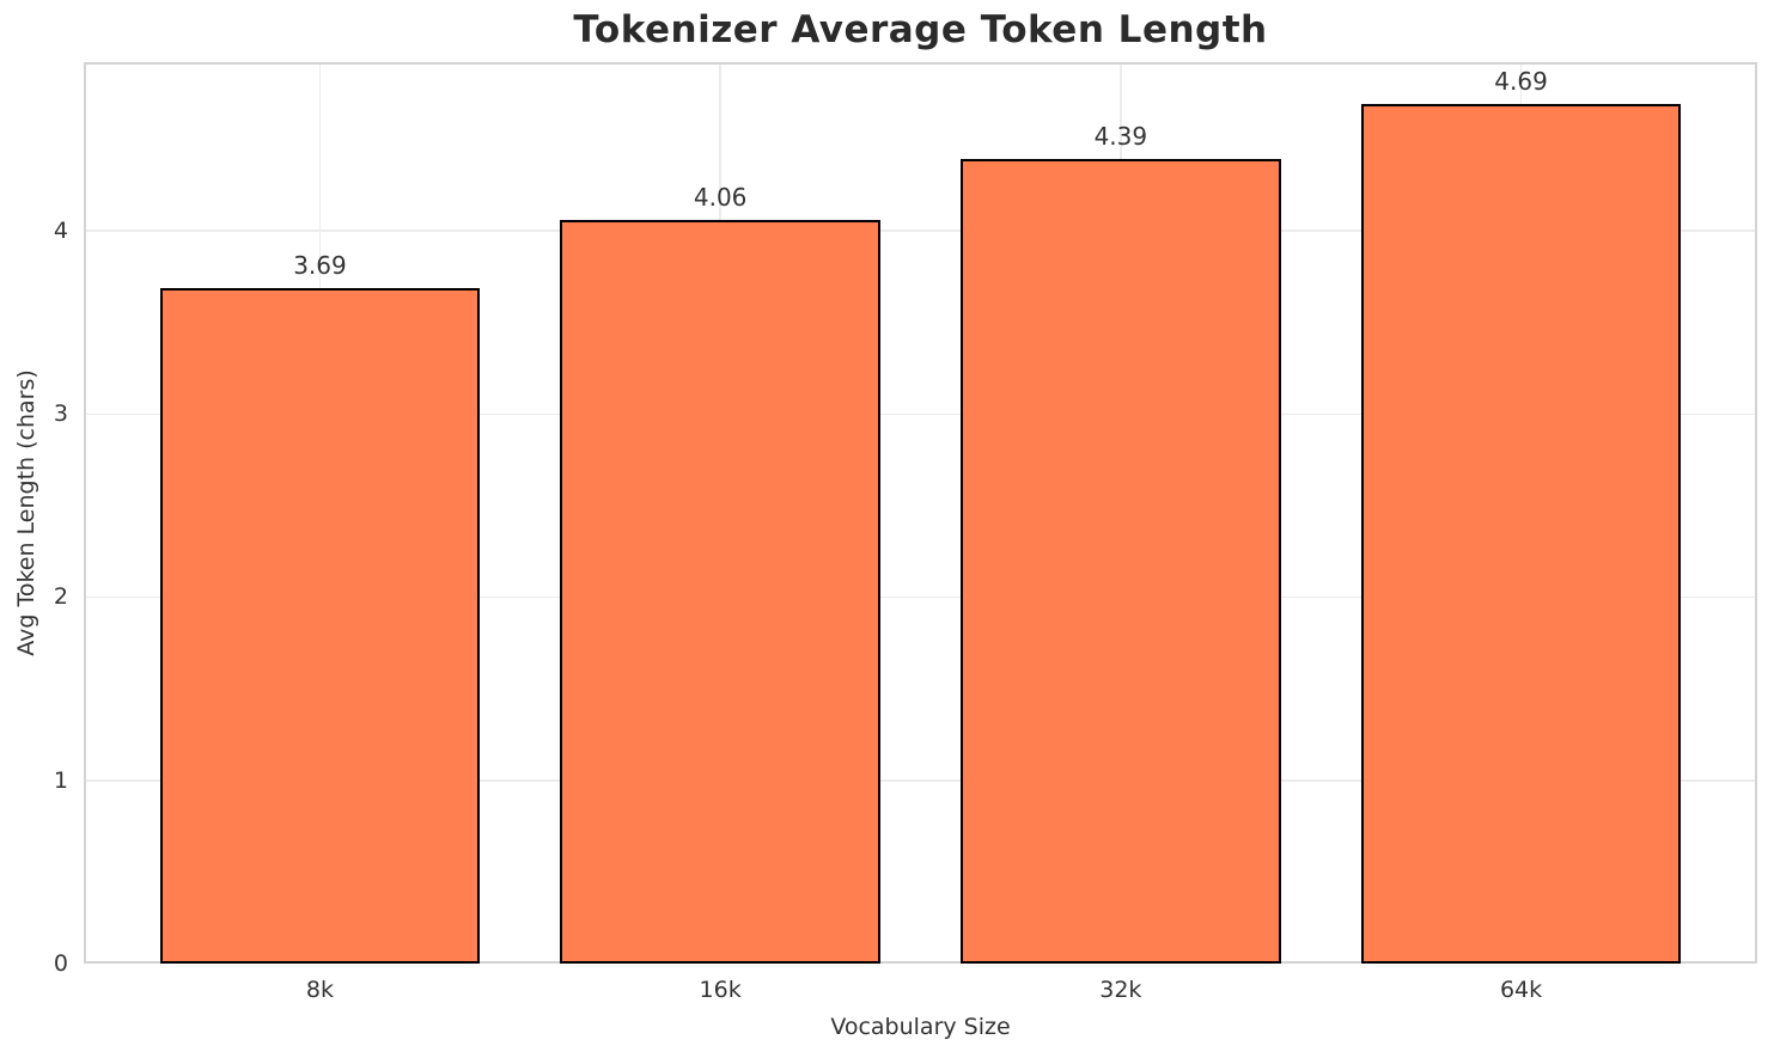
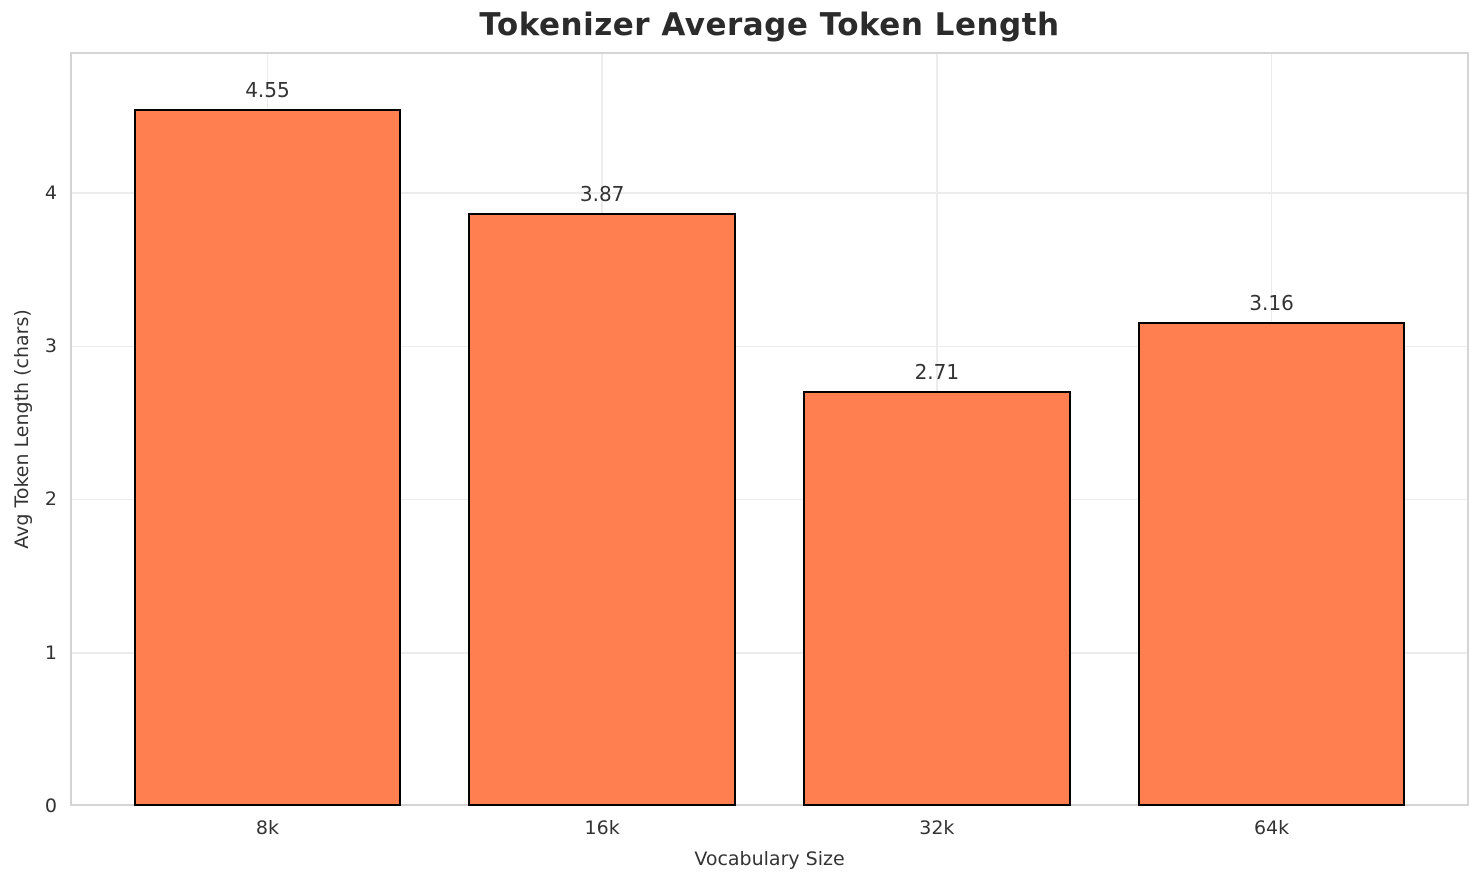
8k: 3.69 -> 4.55
16k: 4.06 -> 3.87
32k: 4.39 -> 2.71
64k: 4.69 -> 3.16
